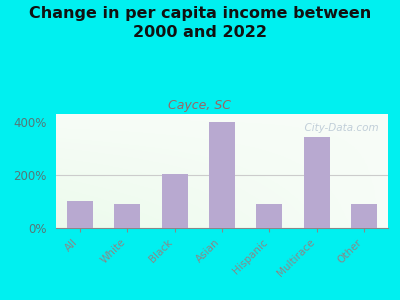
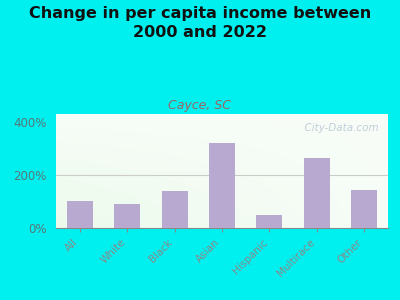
Black: 205% -> 140%
Asian: 400% -> 320%
Hispanic: 90% -> 50%
Multirace: 345% -> 265%
Other: 90% -> 145%
